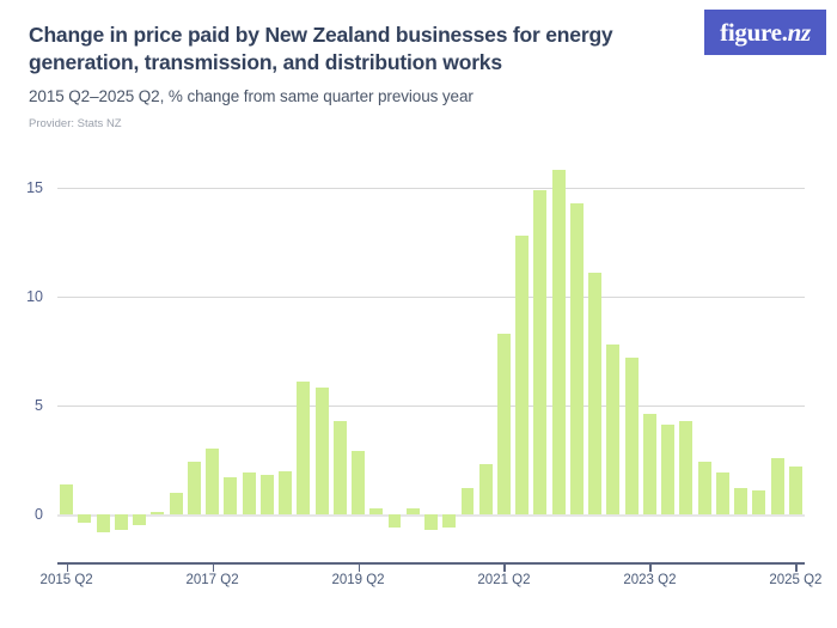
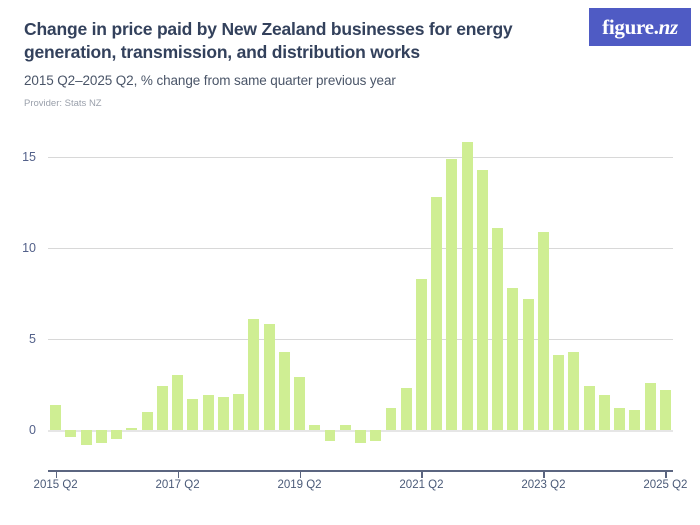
2023 Q2: 4.6 -> 10.9
